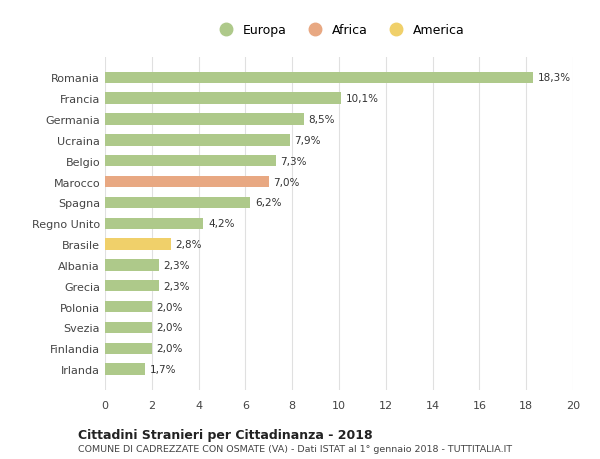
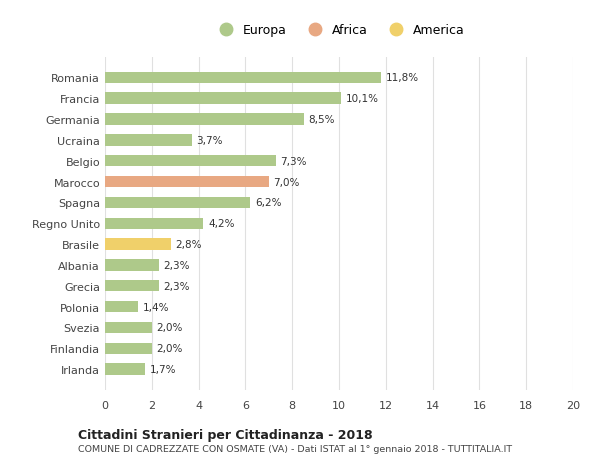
Romania: 18,3% -> 11,8%
Ucraina: 7,9% -> 3,7%
Polonia: 2,0% -> 1,4%
